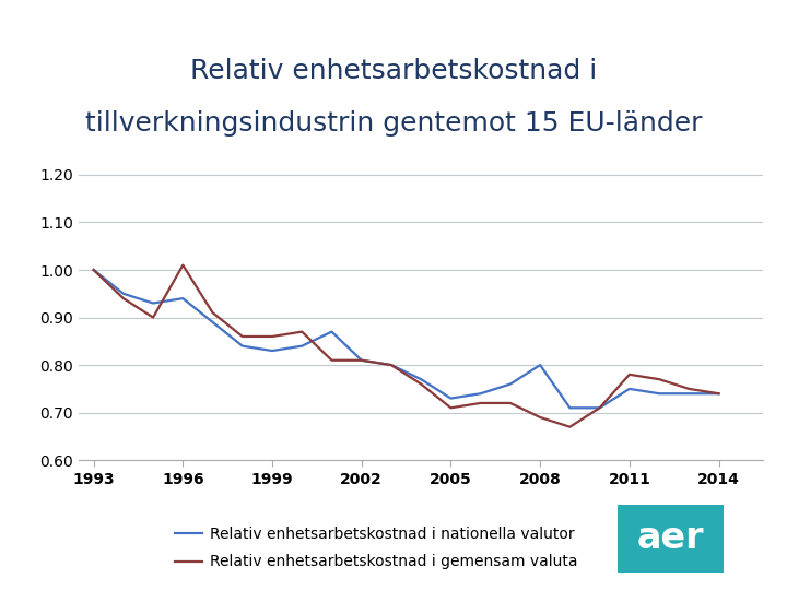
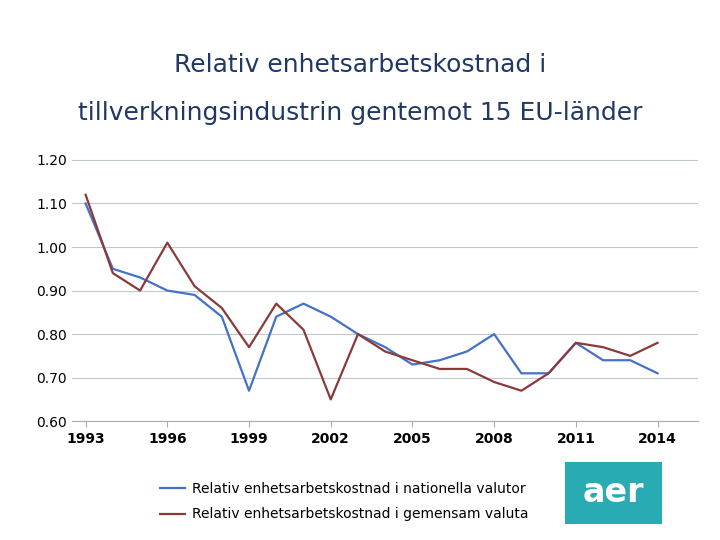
Relativ enhetsarbetskostnad i nationella valutor/1993: 1.00 -> 1.10
Relativ enhetsarbetskostnad i gemensam valuta/1993: 1.00 -> 1.12
Relativ enhetsarbetskostnad i nationella valutor/1996: 0.94 -> 0.90
Relativ enhetsarbetskostnad i nationella valutor/1999: 0.83 -> 0.67
Relativ enhetsarbetskostnad i gemensam valuta/1999: 0.86 -> 0.77
Relativ enhetsarbetskostnad i nationella valutor/2002: 0.81 -> 0.84
Relativ enhetsarbetskostnad i gemensam valuta/2002: 0.81 -> 0.65
Relativ enhetsarbetskostnad i gemensam valuta/2005: 0.71 -> 0.74
Relativ enhetsarbetskostnad i nationella valutor/2011: 0.75 -> 0.78
Relativ enhetsarbetskostnad i nationella valutor/2014: 0.74 -> 0.71
Relativ enhetsarbetskostnad i gemensam valuta/2014: 0.74 -> 0.78
